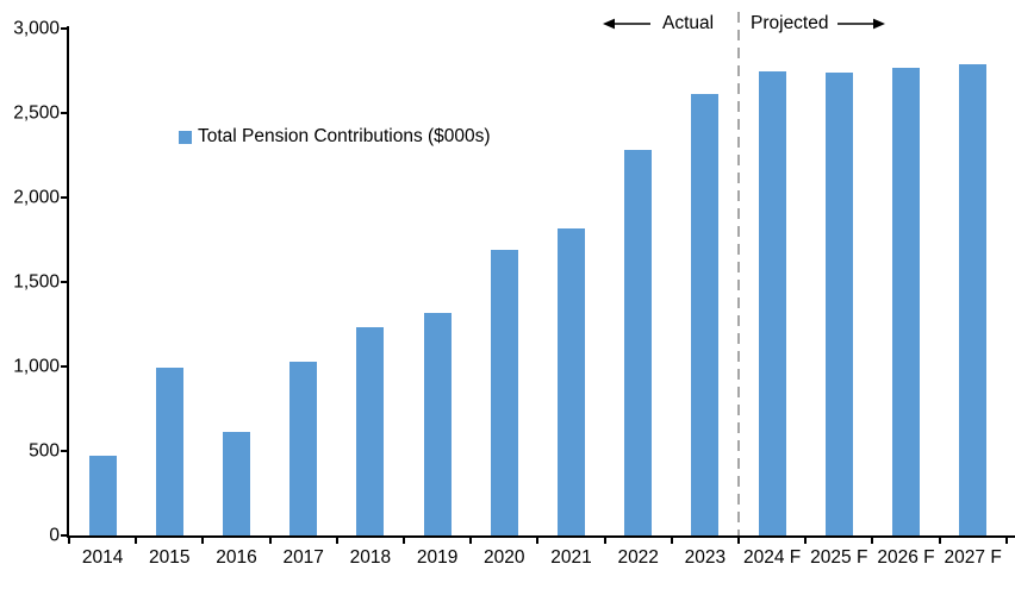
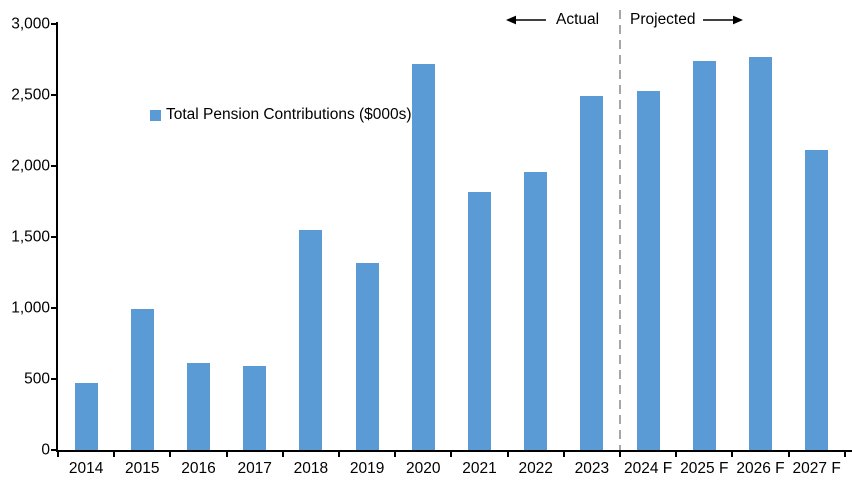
2017: 1020 -> 590
2018: 1240 -> 1550
2020: 1690 -> 2720
2022: 2280 -> 1960
2023: 2610 -> 2490
2024 F: 2750 -> 2530
2027 F: 2790 -> 2110
